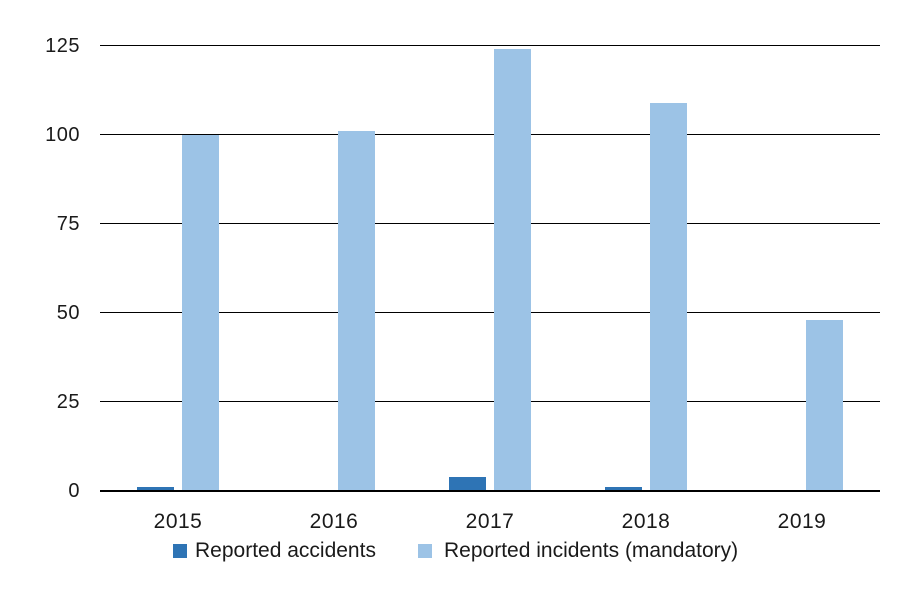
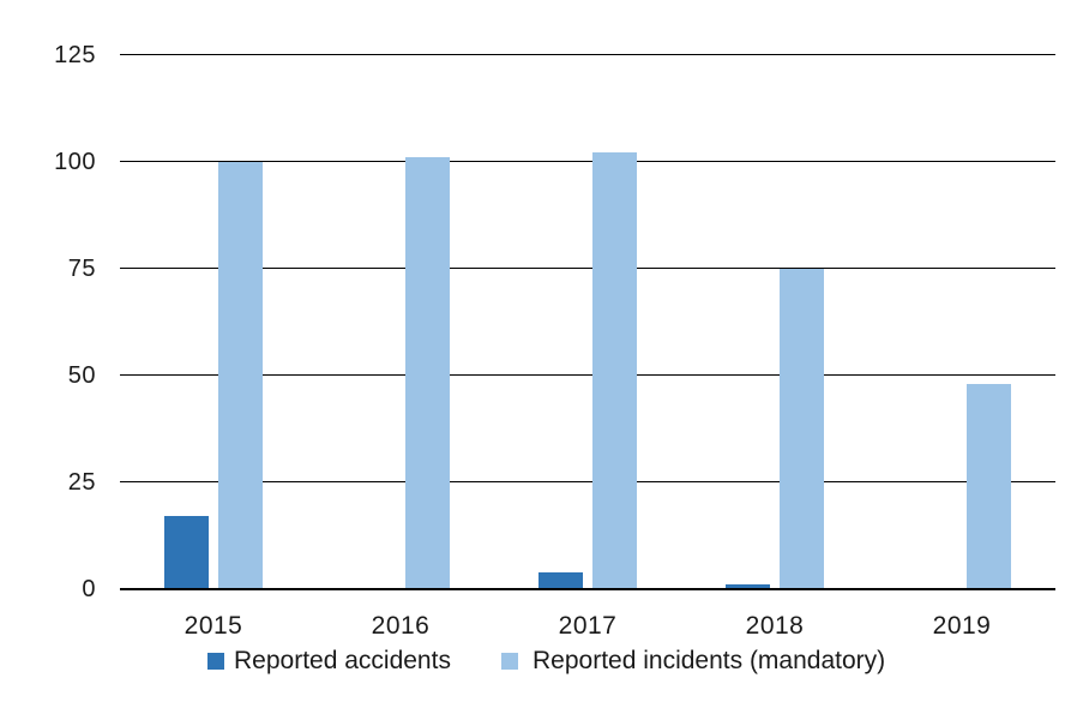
Reported accidents/2015: 1 -> 17
Reported incidents (mandatory)/2017: 124 -> 102
Reported incidents (mandatory)/2018: 109 -> 75
